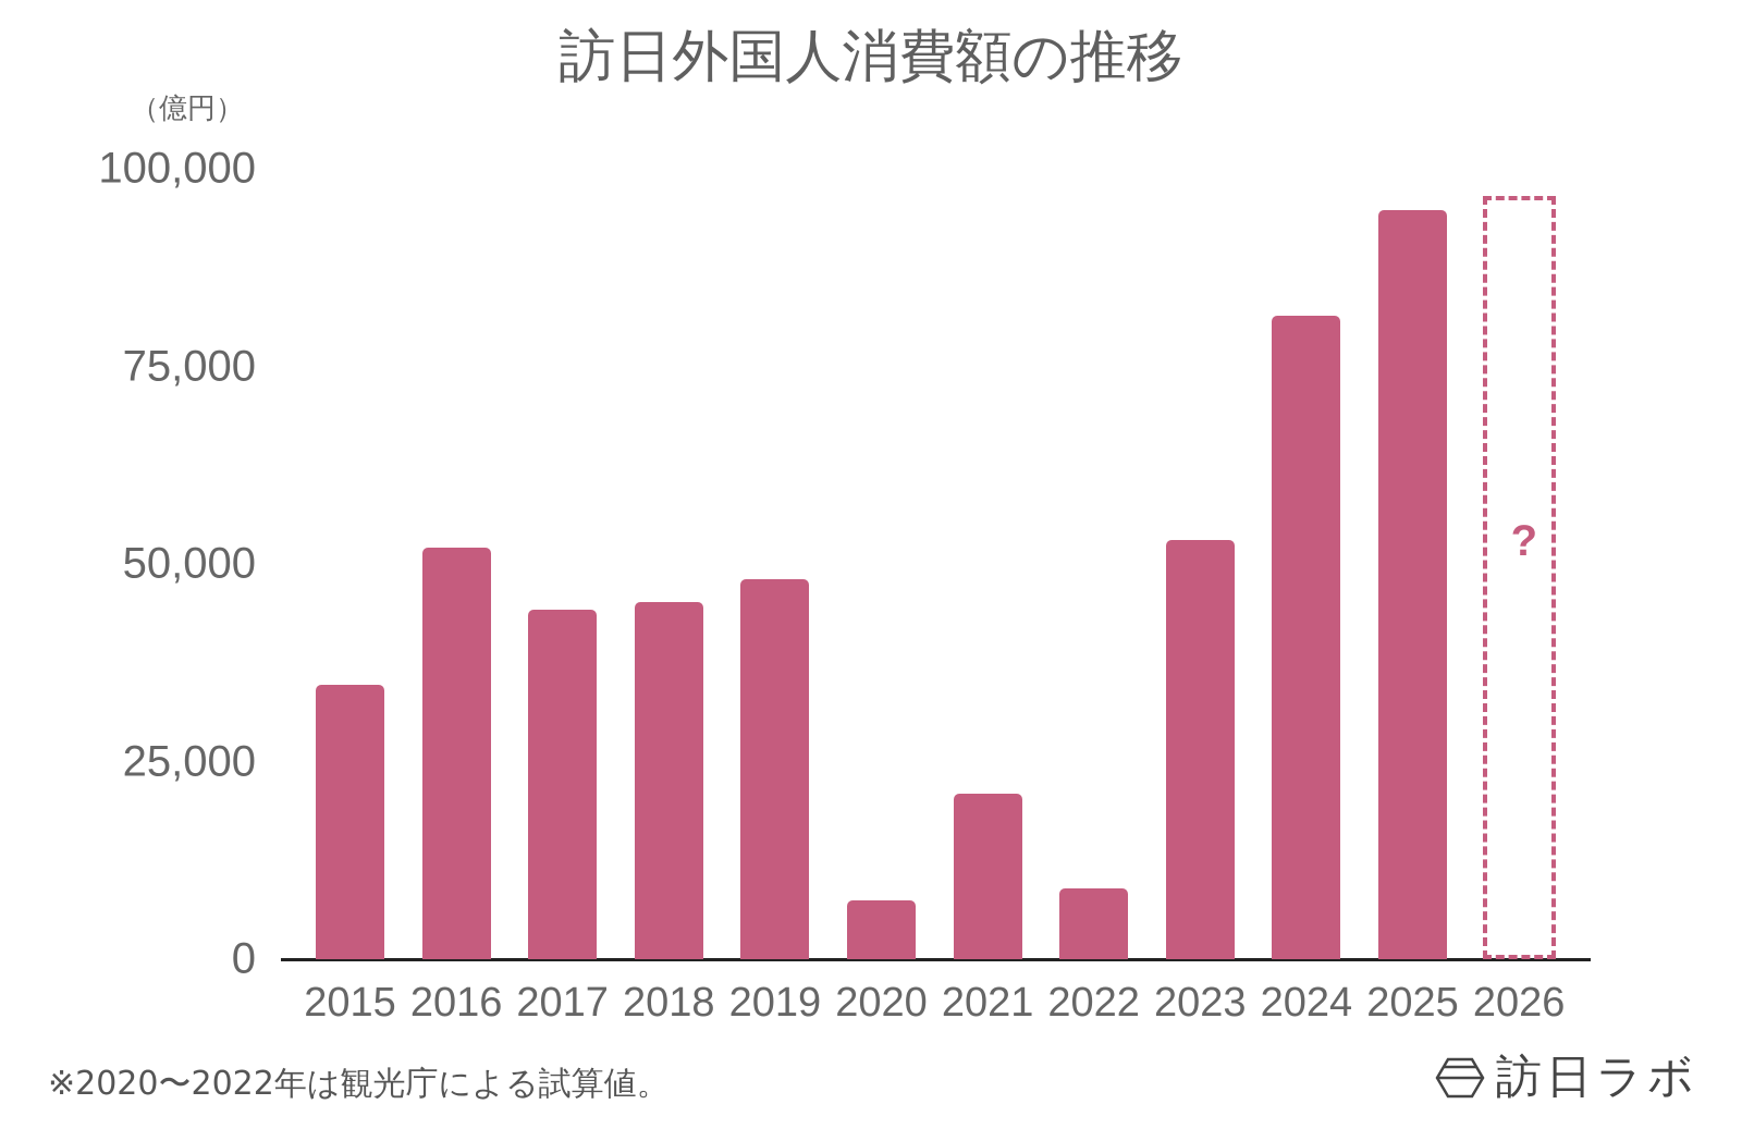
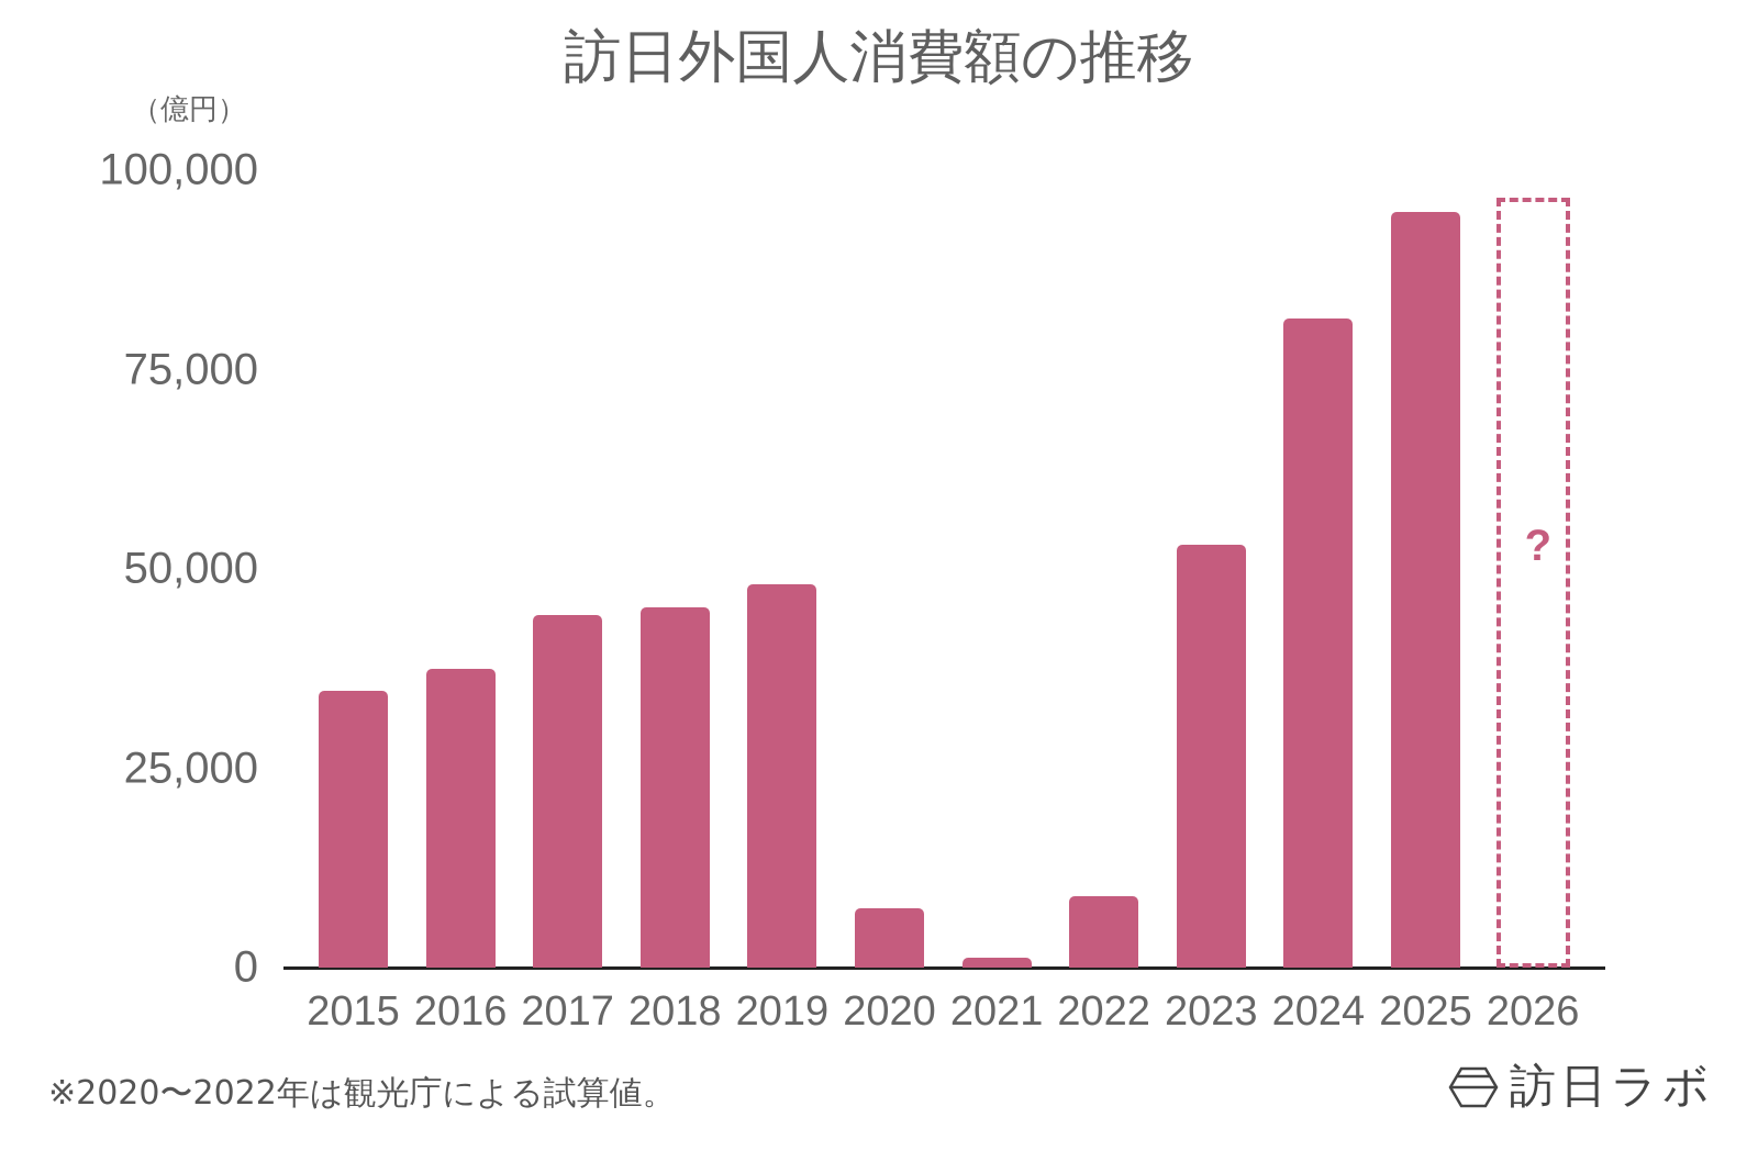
2016: 52000 -> 37000
2021: 21000 -> 1000
